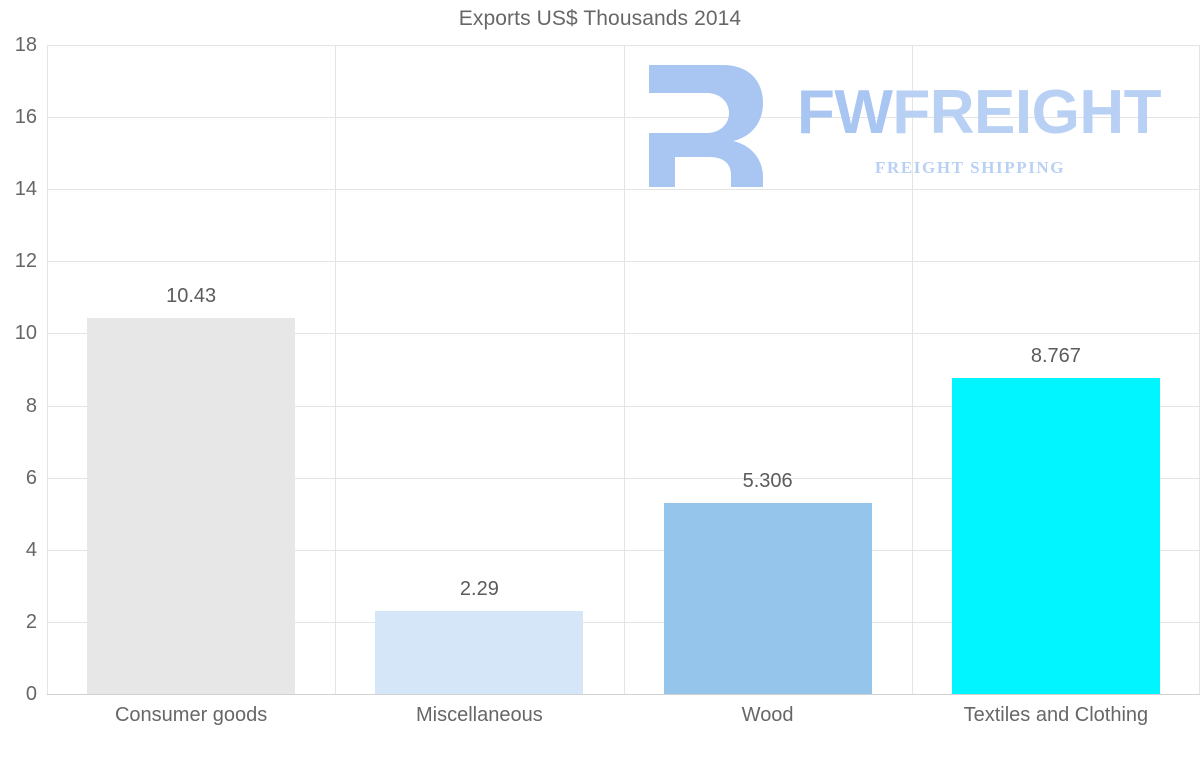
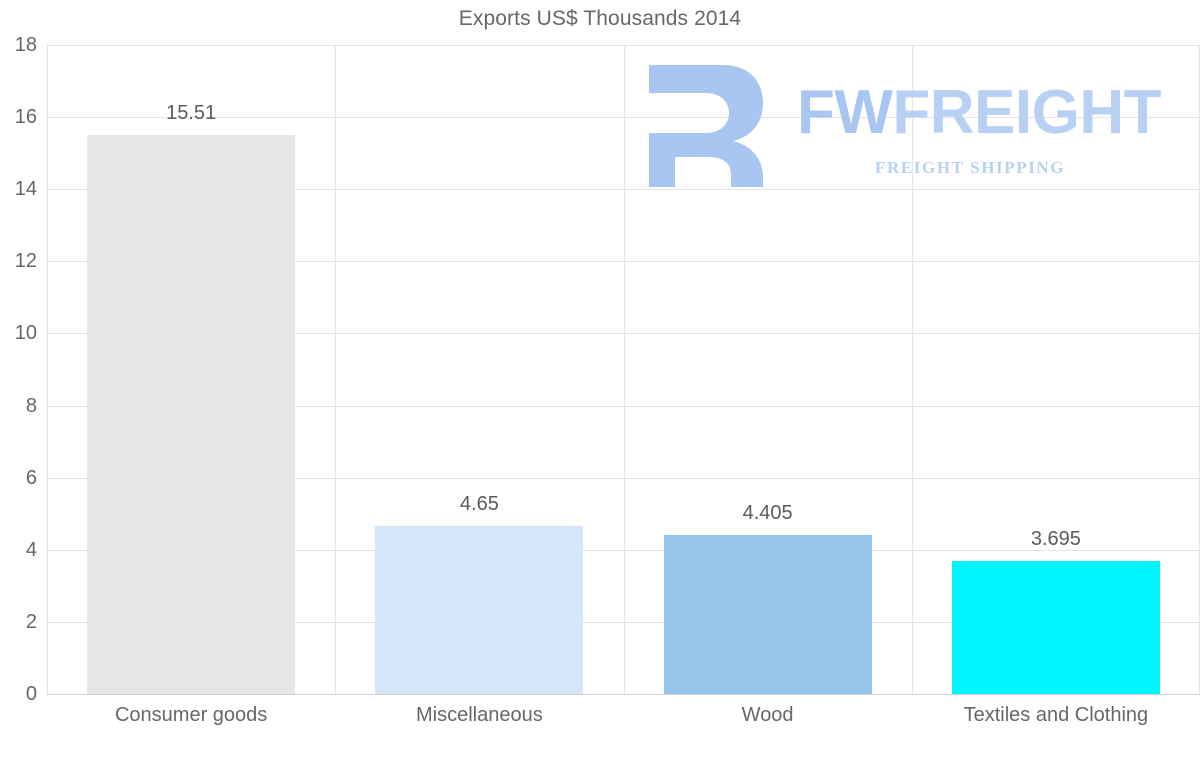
Consumer goods: 10.43 -> 15.51
Miscellaneous: 2.29 -> 4.65
Wood: 5.306 -> 4.405
Textiles and Clothing: 8.767 -> 3.695
